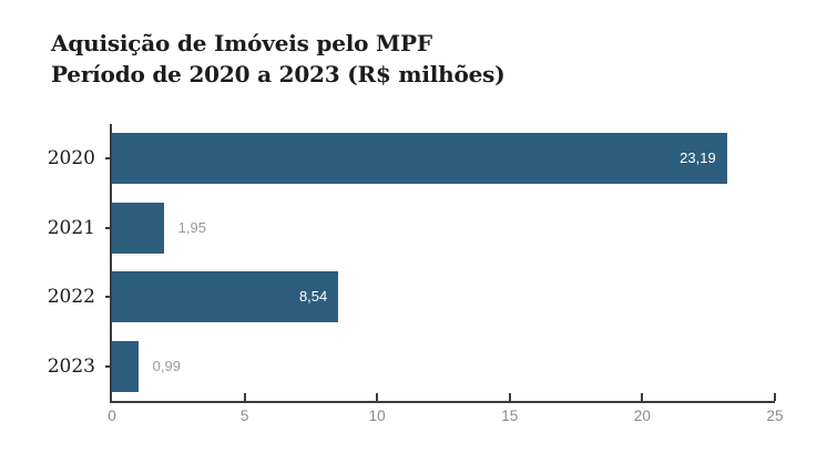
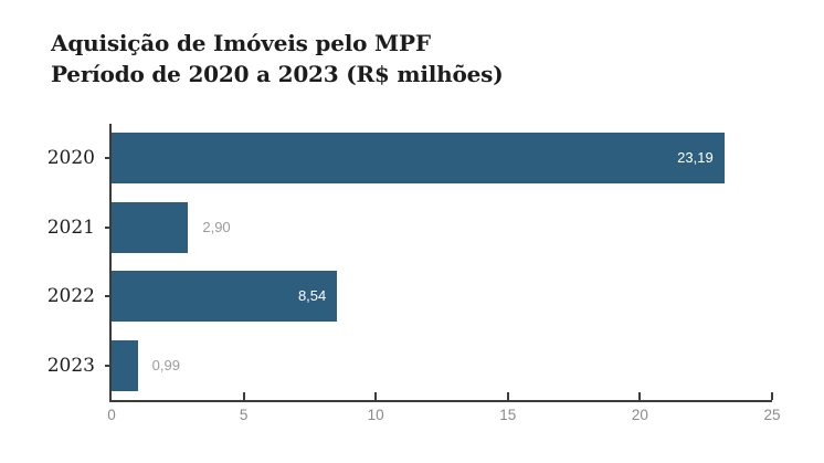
2021: 1,95 -> 2,90
